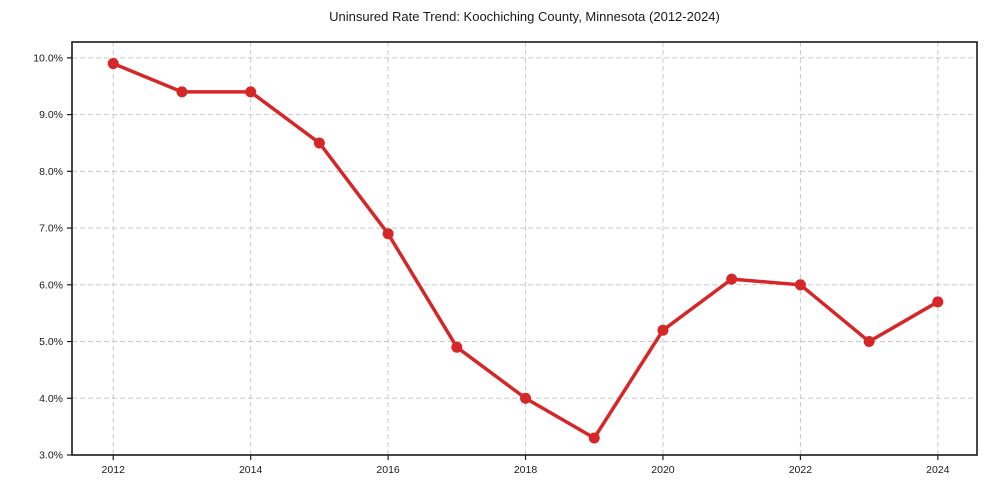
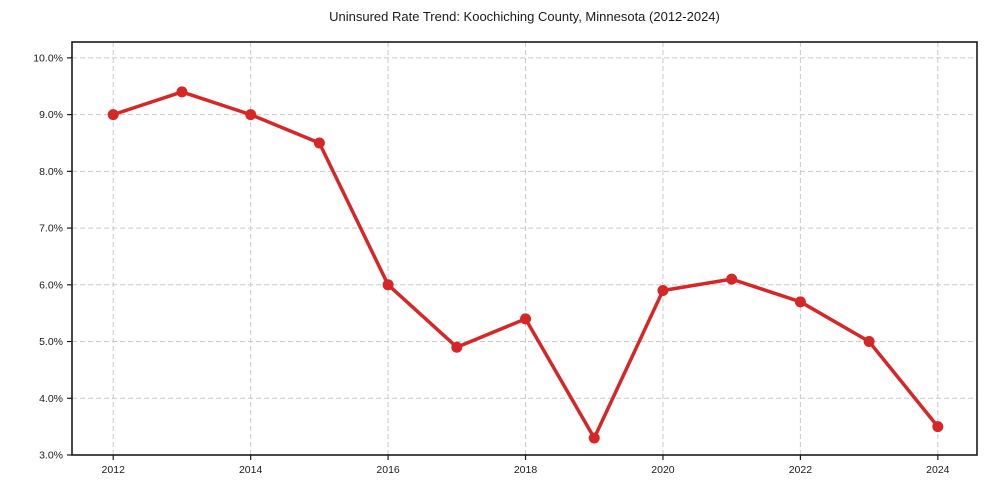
2012: 9.9% -> 9.0%
2014: 9.4% -> 9.0%
2016: 6.9% -> 6.0%
2018: 4.0% -> 5.4%
2020: 5.2% -> 5.9%
2022: 6.0% -> 5.7%
2024: 5.7% -> 3.5%
